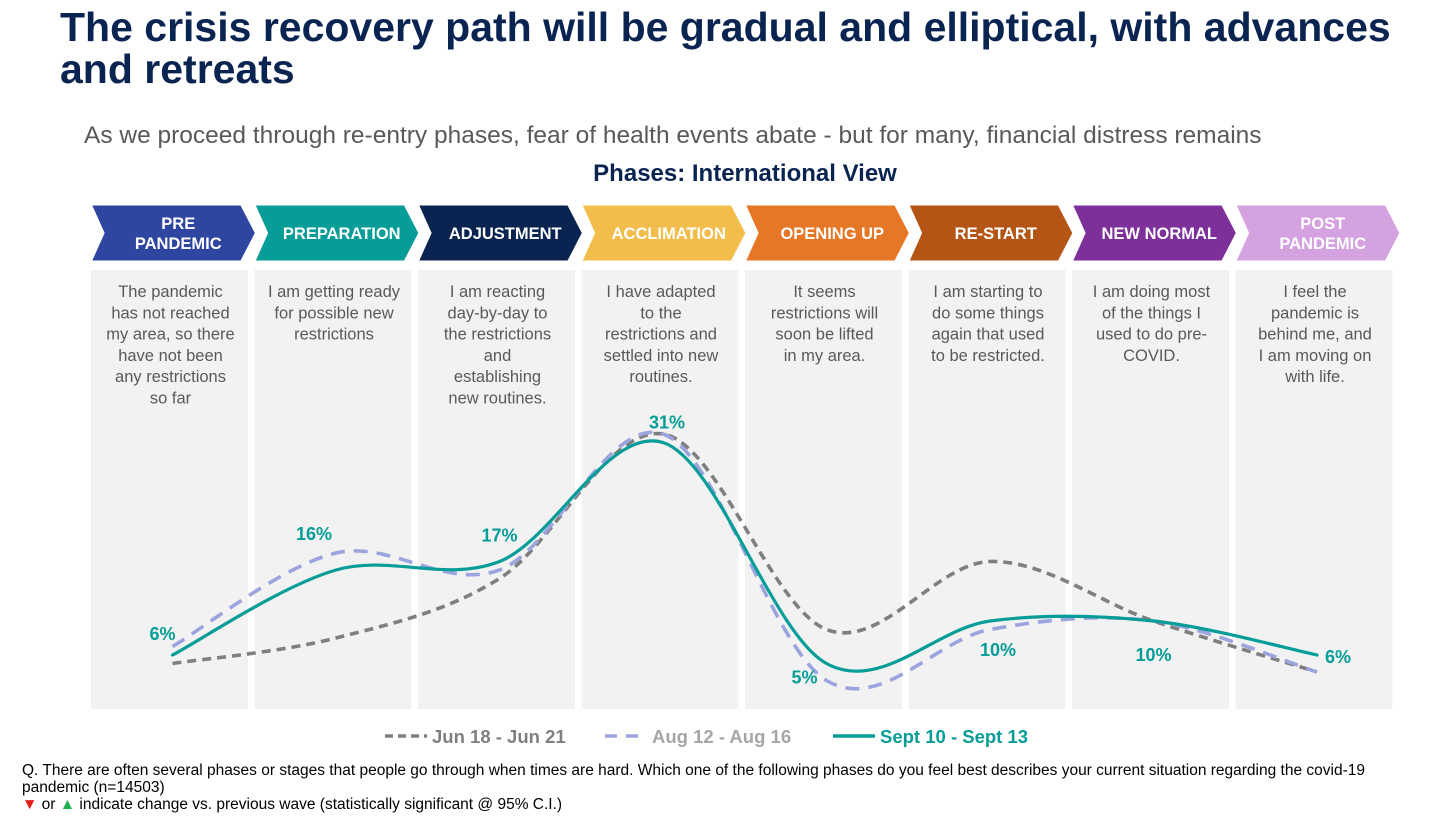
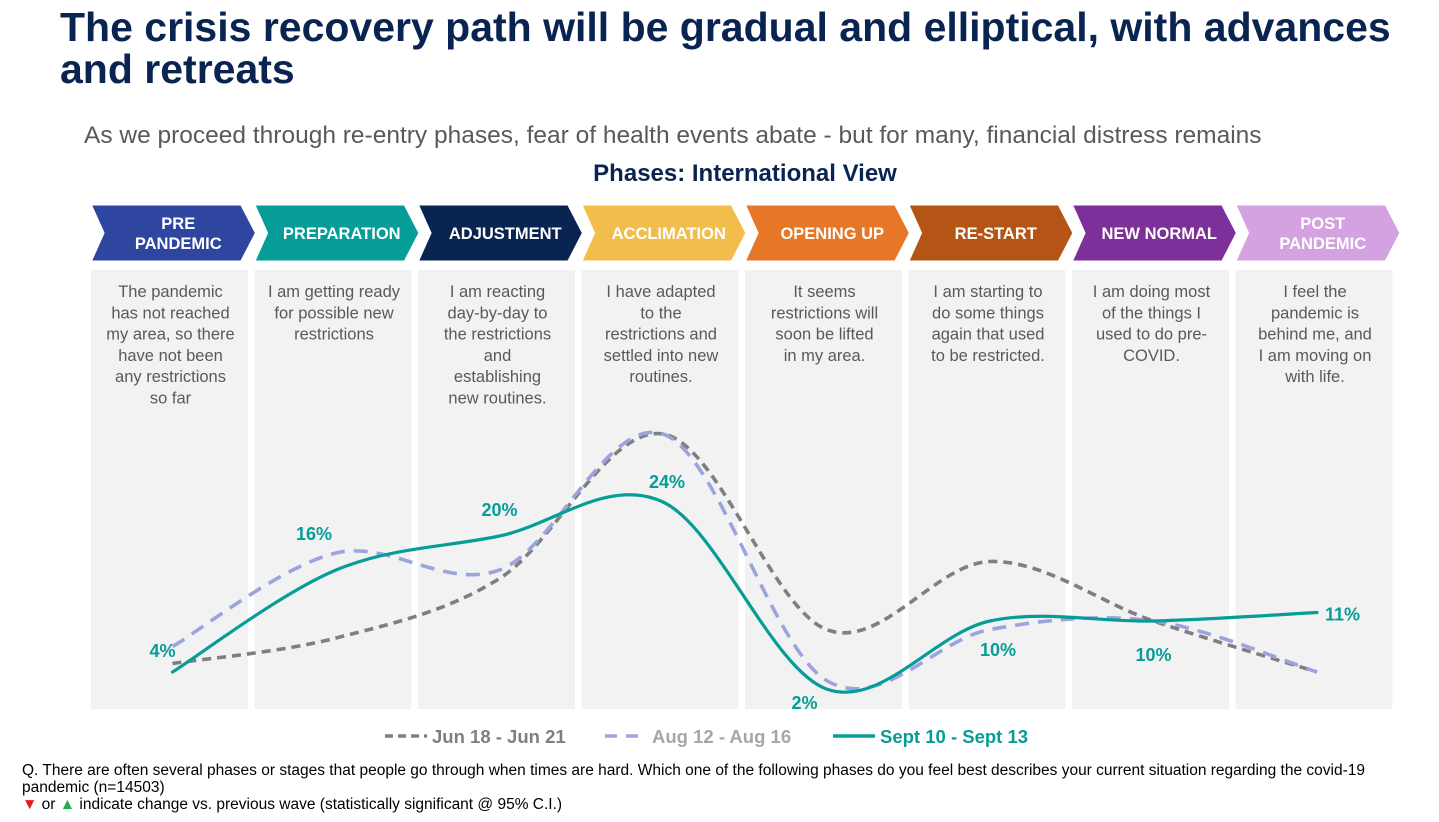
Sept 10 - Sept 13/PRE PANDEMIC: 6% -> 4%
Sept 10 - Sept 13/ADJUSTMENT: 17% -> 20%
Sept 10 - Sept 13/ACCLIMATION: 31% -> 24%
Sept 10 - Sept 13/OPENING UP: 5% -> 2%
Sept 10 - Sept 13/POST PANDEMIC: 6% -> 11%
